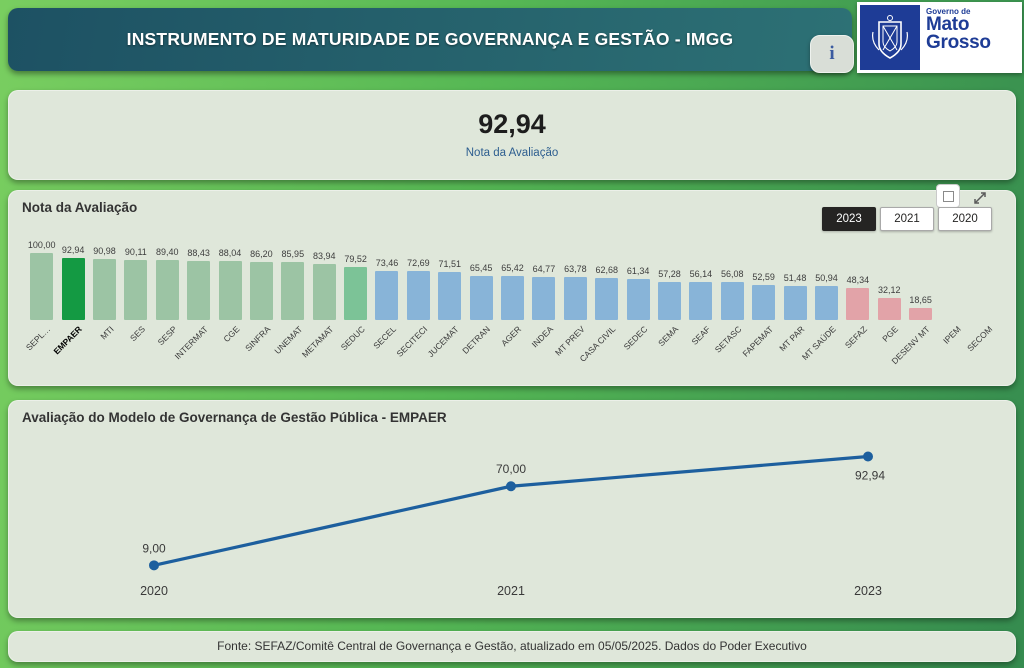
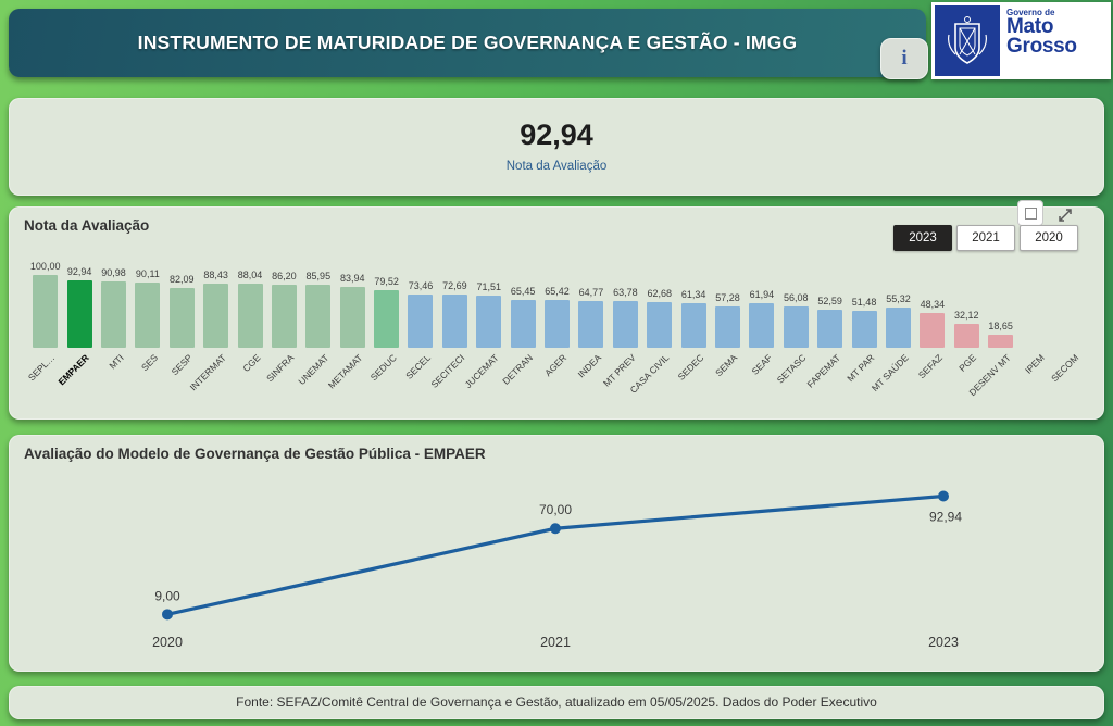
Nota da Avaliação/SESP: 89,40 -> 82,09
Nota da Avaliação/SEAF: 56,14 -> 61,94
Nota da Avaliação/MT SAÚDE: 50,94 -> 55,32
